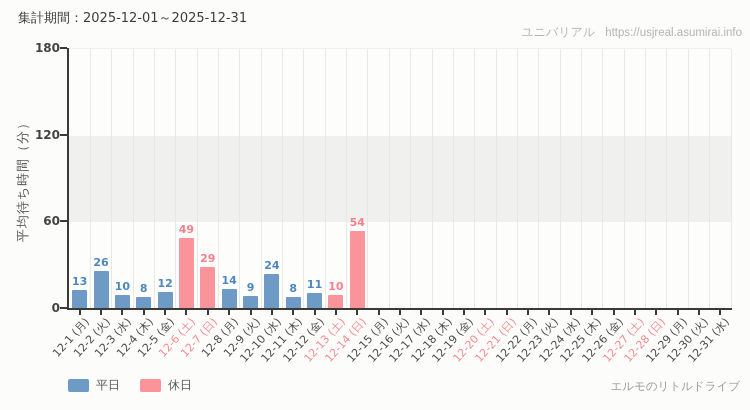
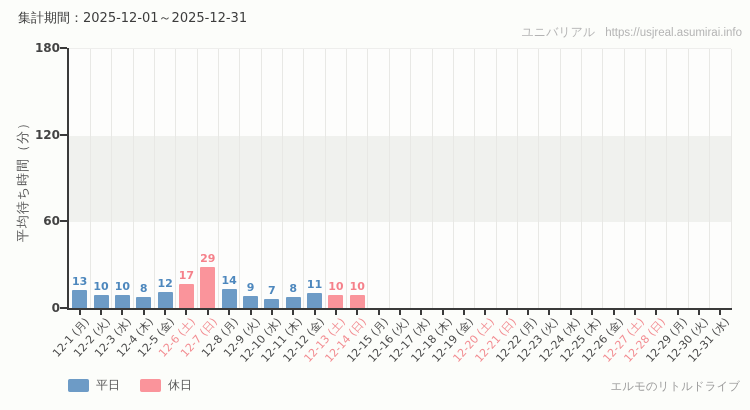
12-2 (火): 26 -> 10
12-6 (土): 49 -> 17
12-10 (水): 24 -> 7
12-14 (日): 54 -> 10
